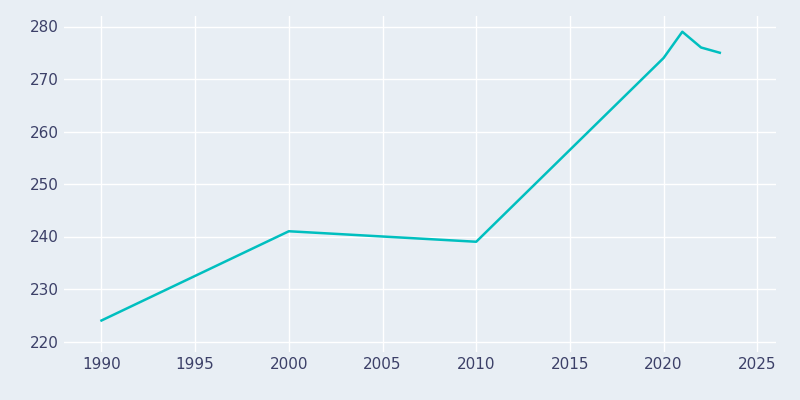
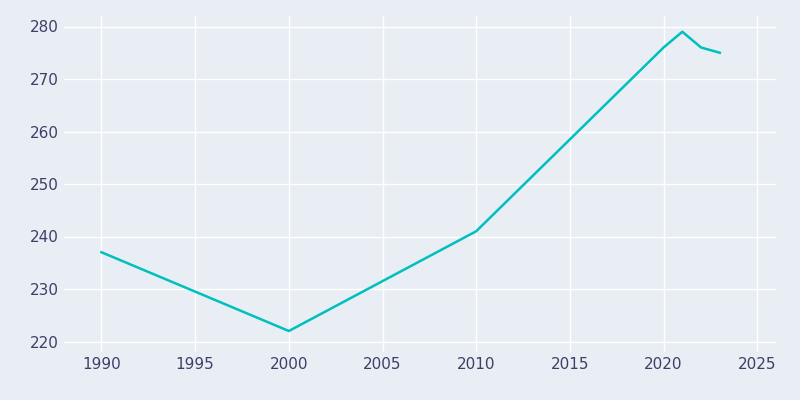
1990: 224 -> 237
2000: 241 -> 222
2010: 239 -> 241
2020: 274 -> 276
